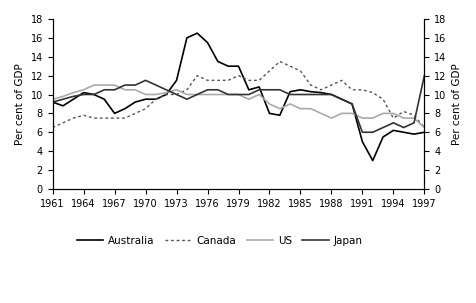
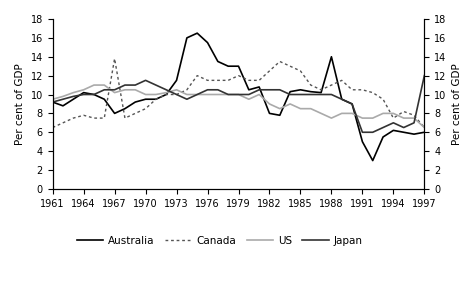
Canada/1967: 7.5 -> 13.8
US/1967: 11.0 -> 10.2
Australia/1988: 10.0 -> 14.0
